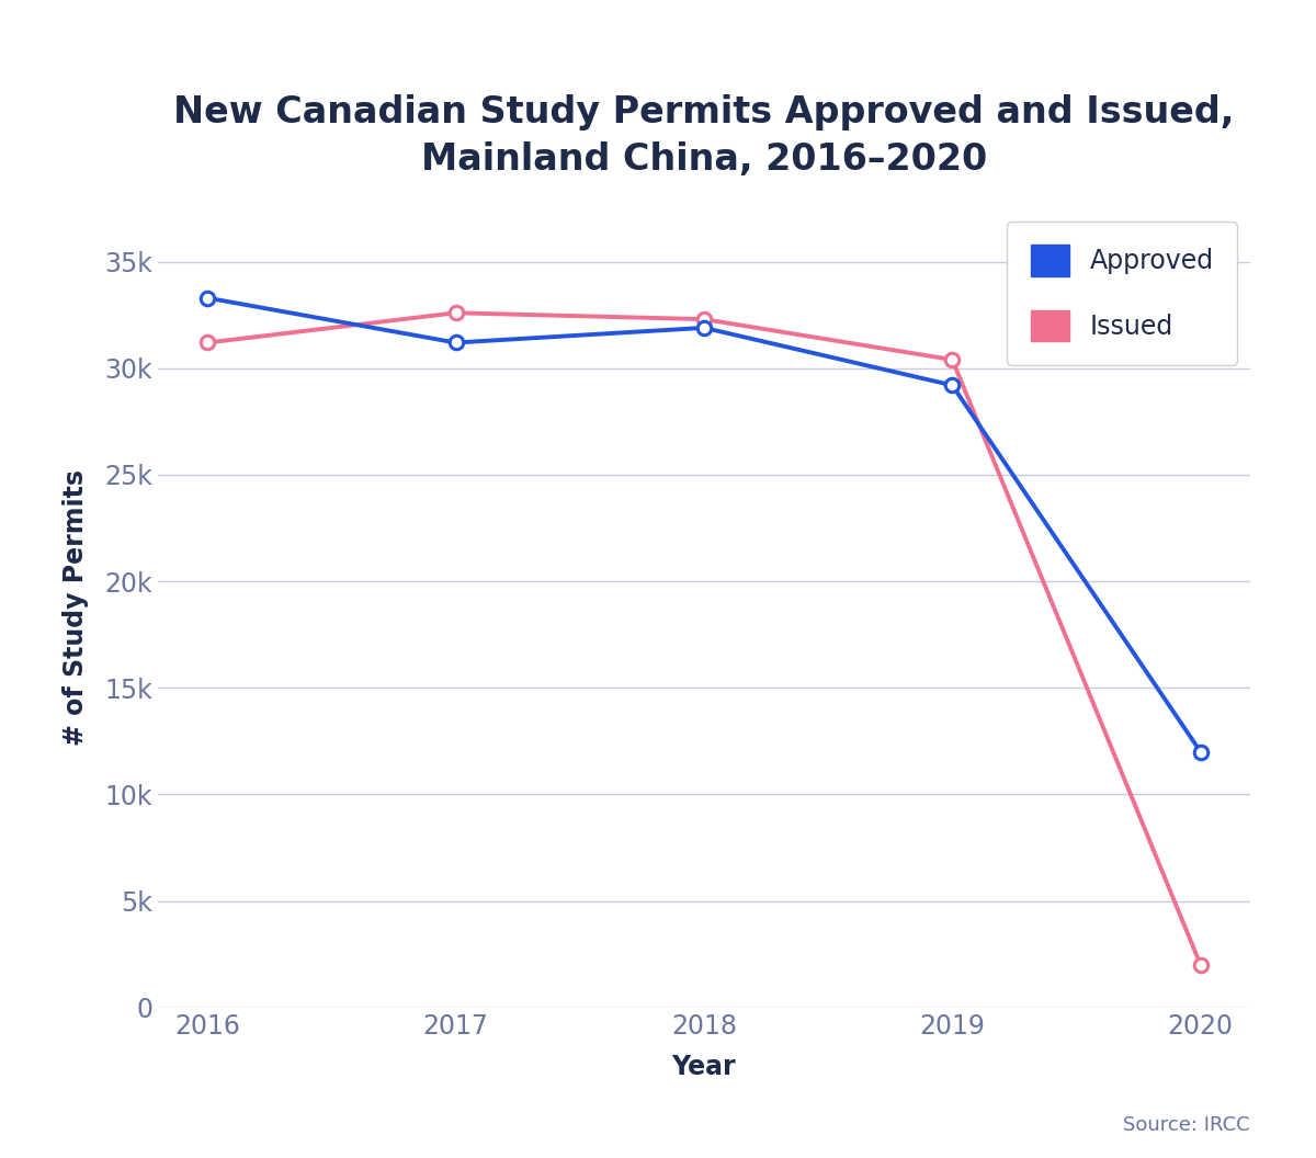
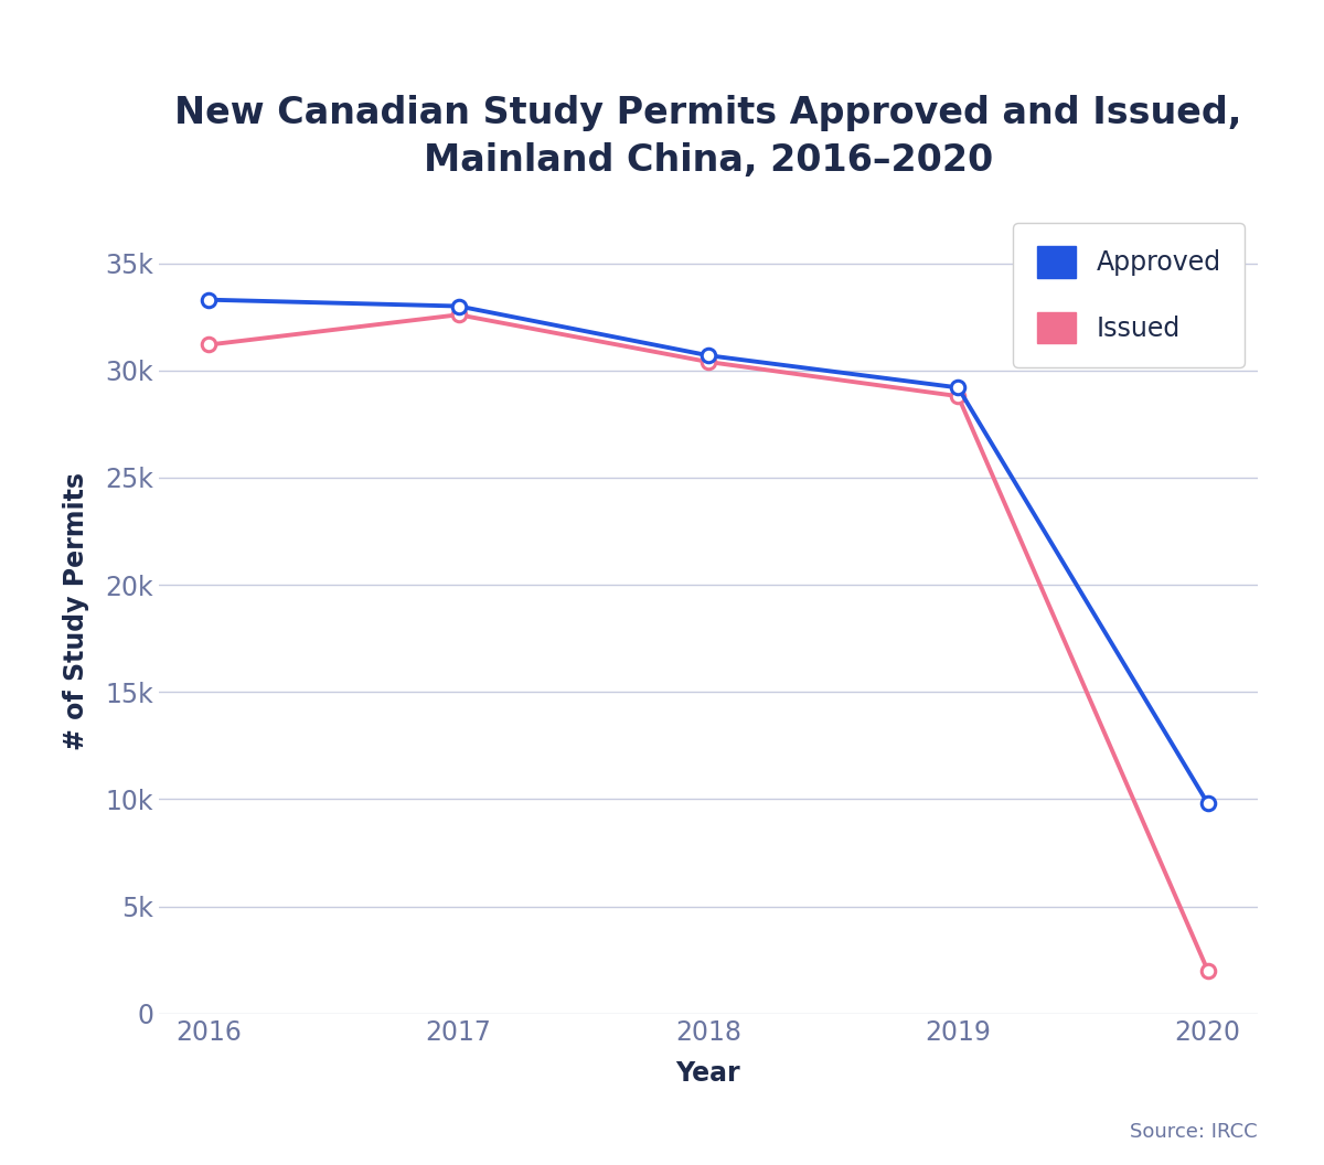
Approved/2017: 31.2k -> 33.0k
Approved/2018: 31.9k -> 30.7k
Issued/2018: 32.3k -> 30.4k
Issued/2019: 30.4k -> 28.8k
Approved/2020: 12.0k -> 9.8k
